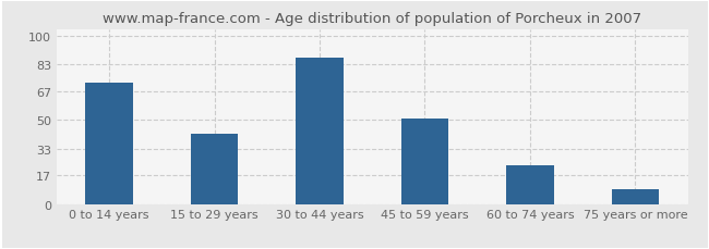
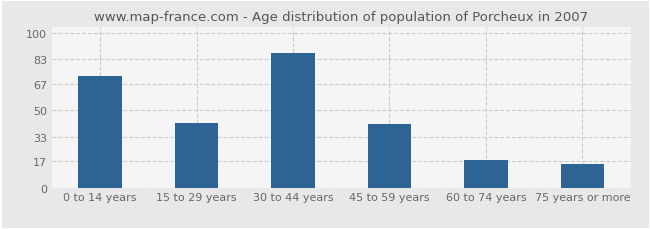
45 to 59 years: 51 -> 41
60 to 74 years: 23 -> 18
75 years or more: 9 -> 15
